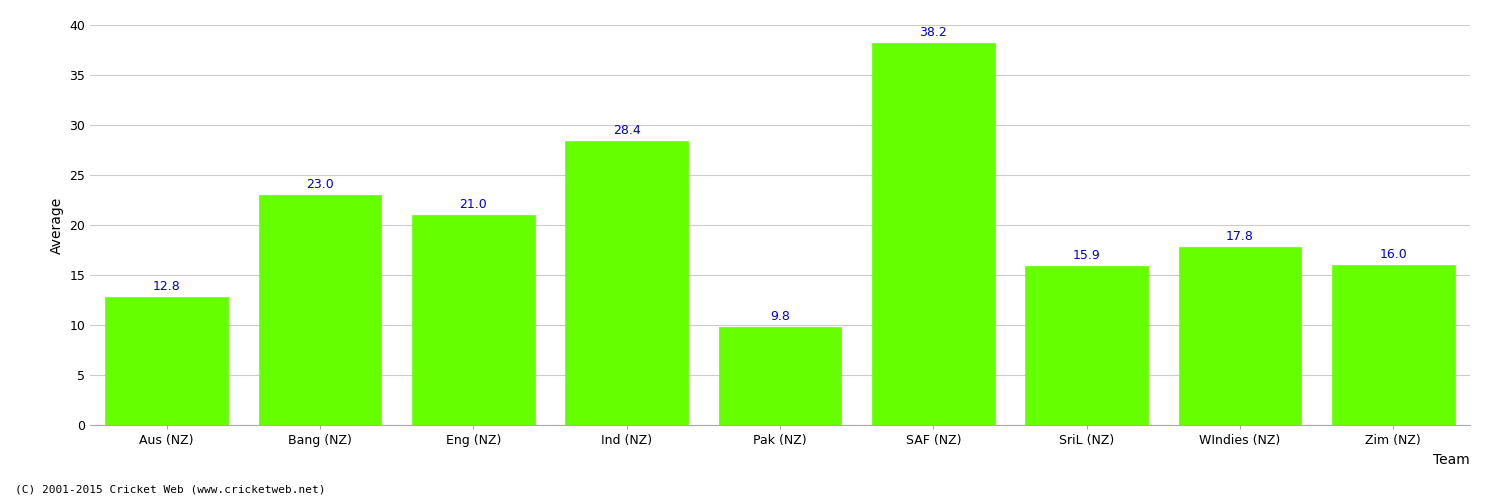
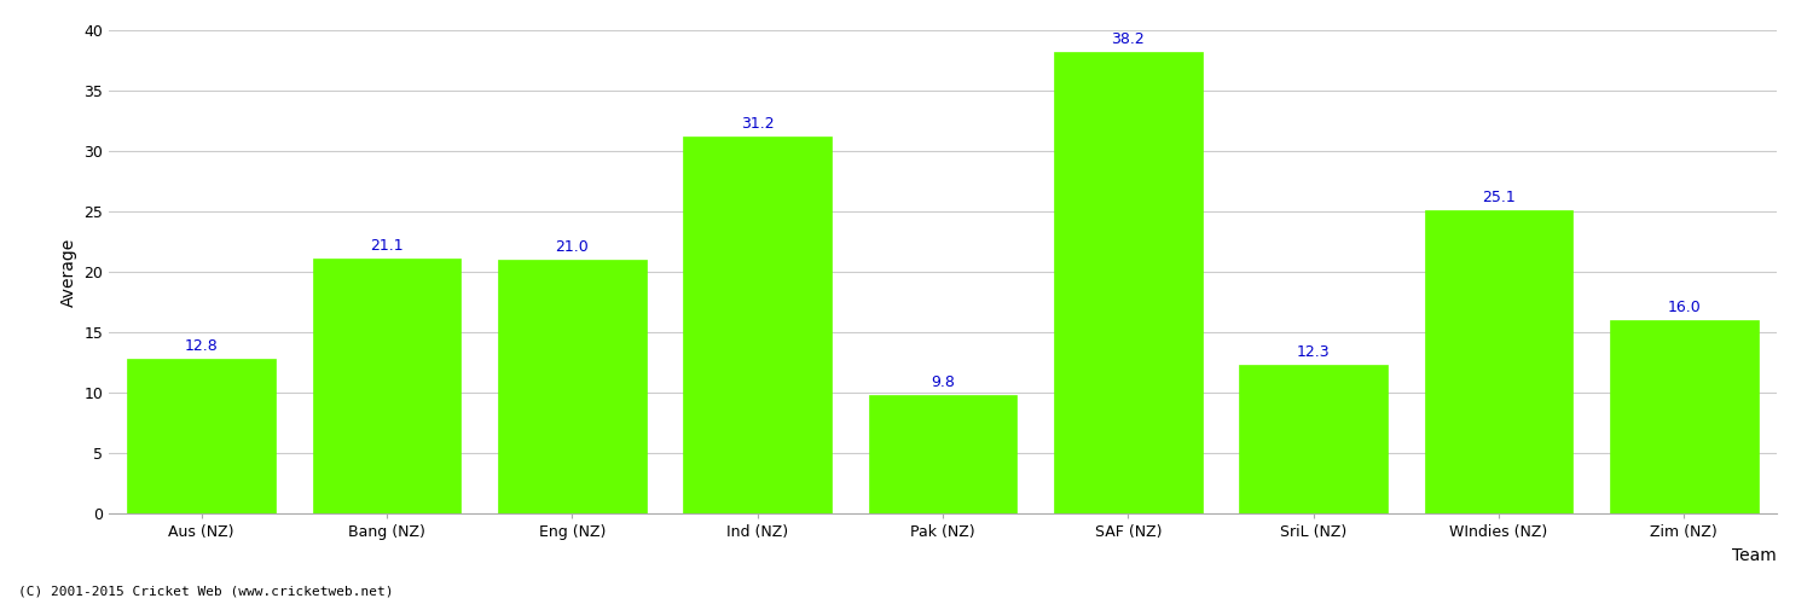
Bang (NZ): 23.0 -> 21.1
Ind (NZ): 28.4 -> 31.2
SriL (NZ): 15.9 -> 12.3
WIndies (NZ): 17.8 -> 25.1
